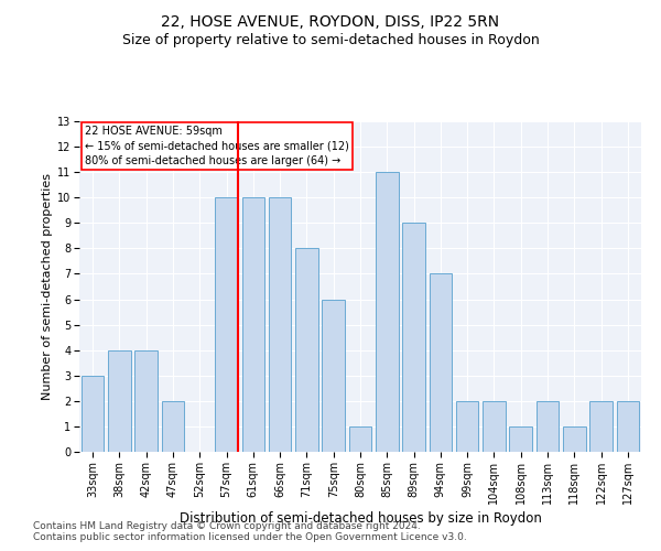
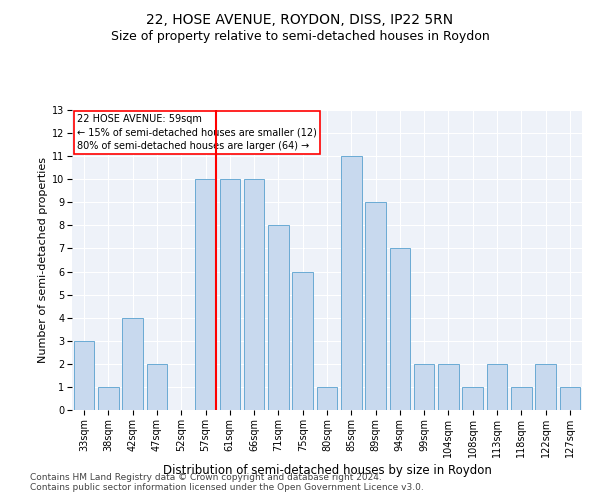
38sqm: 4 -> 1
127sqm: 2 -> 1
